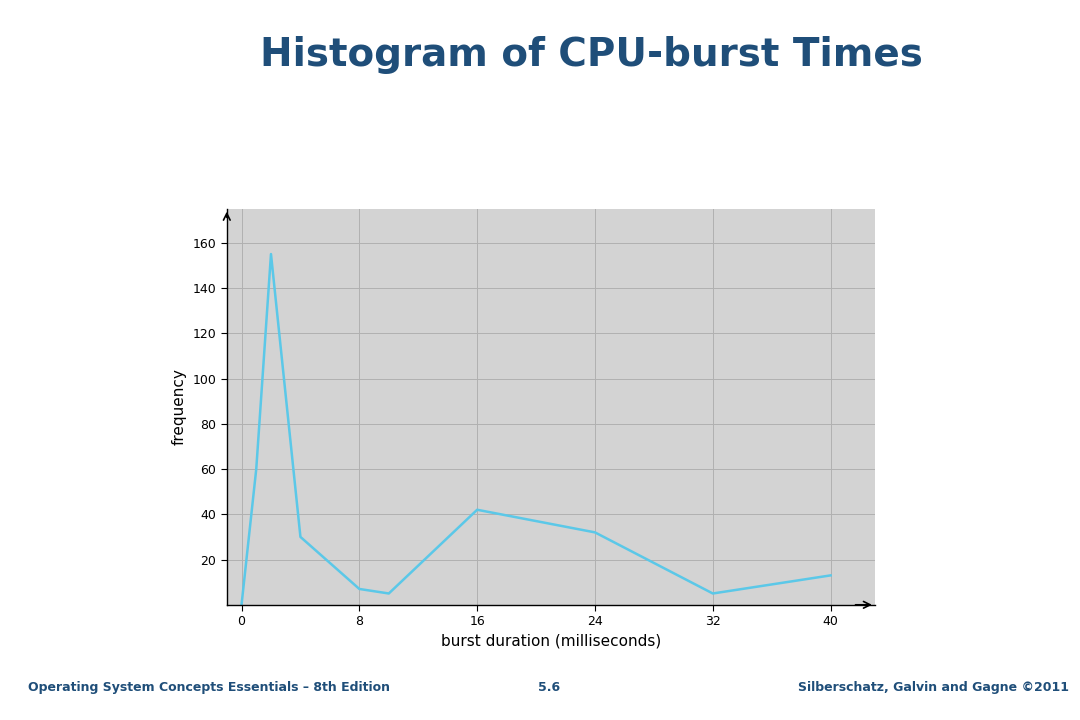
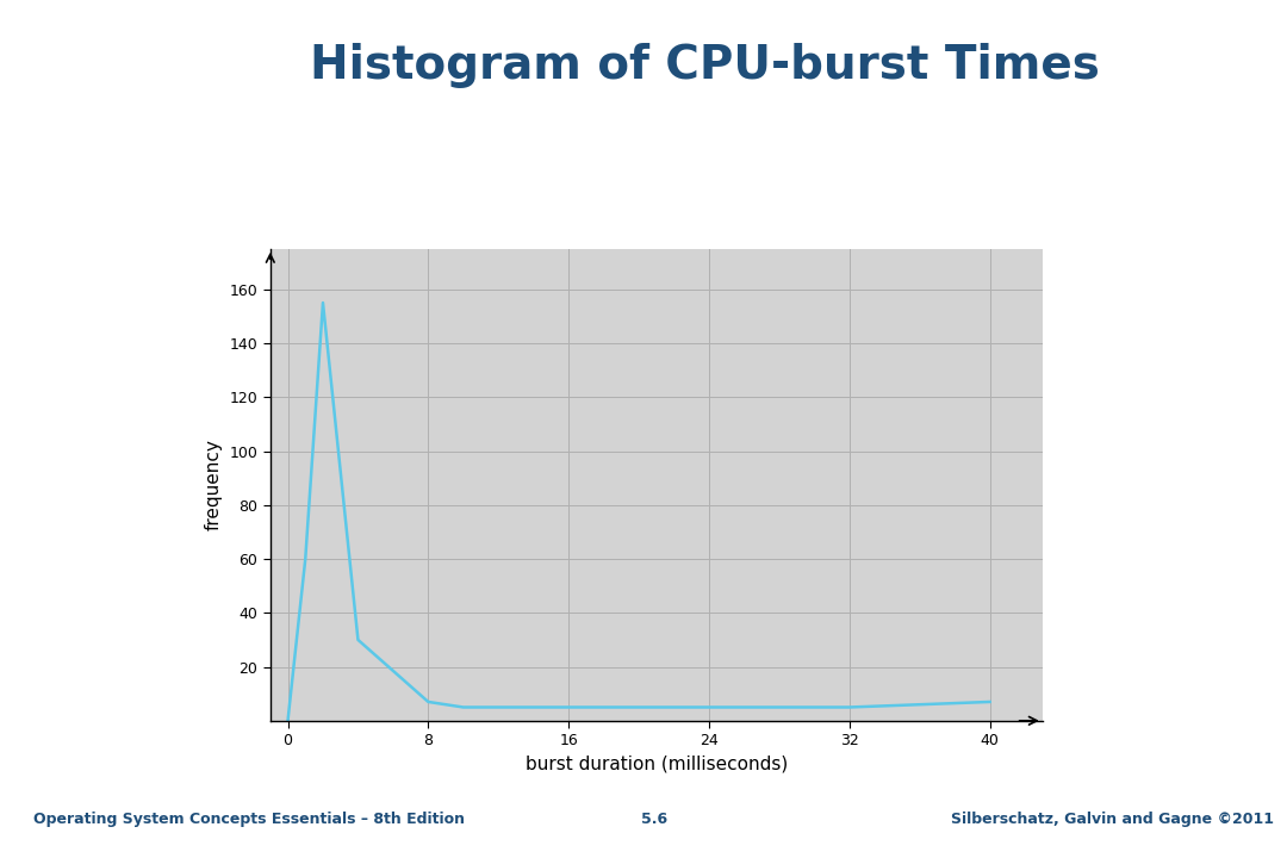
16: 42 -> 5
24: 32 -> 5
40: 13 -> 7
